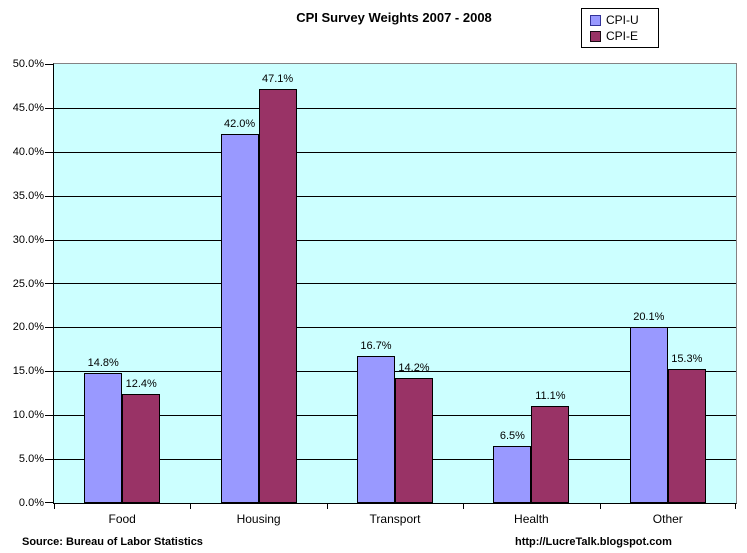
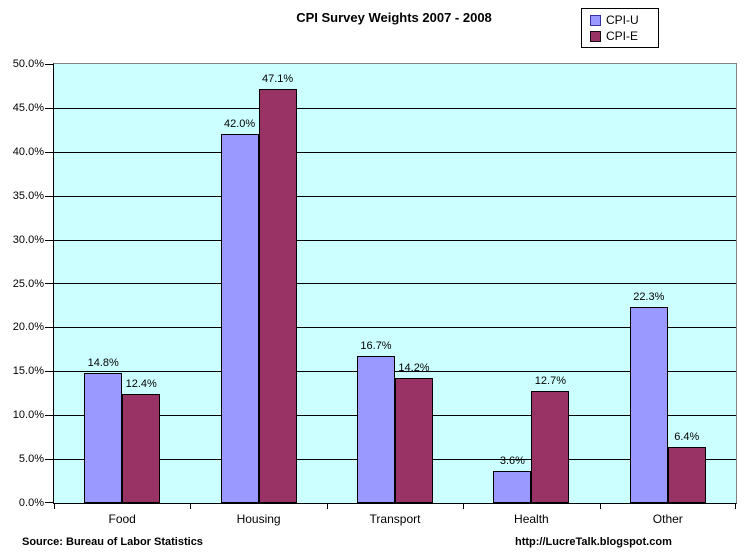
CPI-U/Health: 6.5% -> 3.6%
CPI-E/Health: 11.1% -> 12.7%
CPI-U/Other: 20.1% -> 22.3%
CPI-E/Other: 15.3% -> 6.4%
